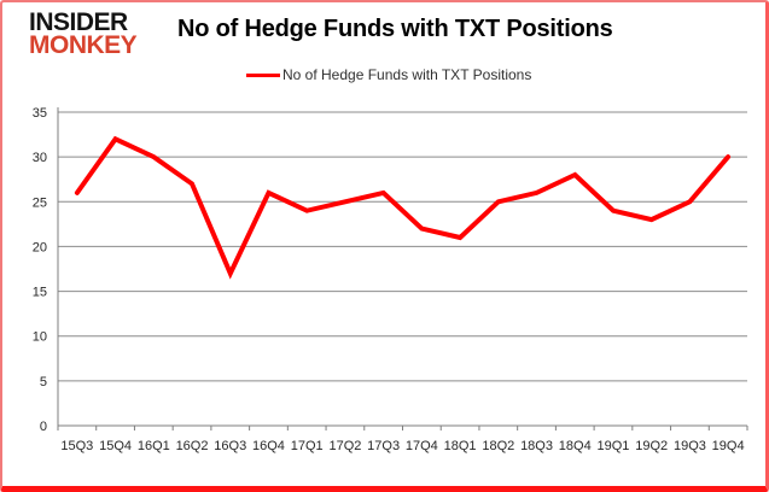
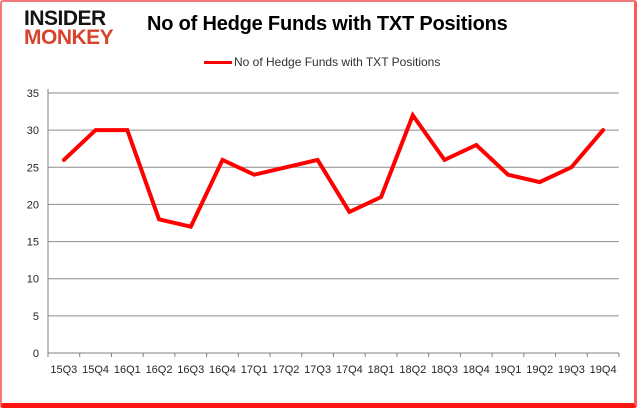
15Q4: 32 -> 30
16Q2: 27 -> 18
17Q4: 22 -> 19
18Q2: 25 -> 32
